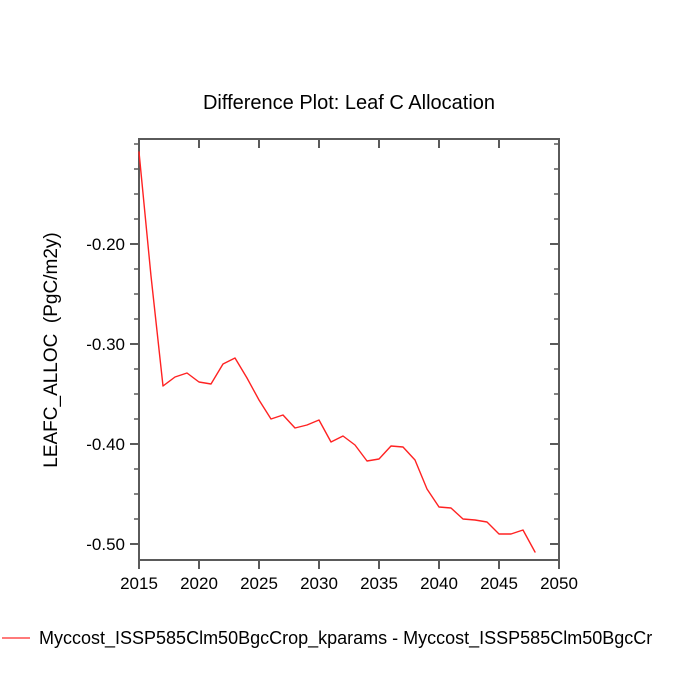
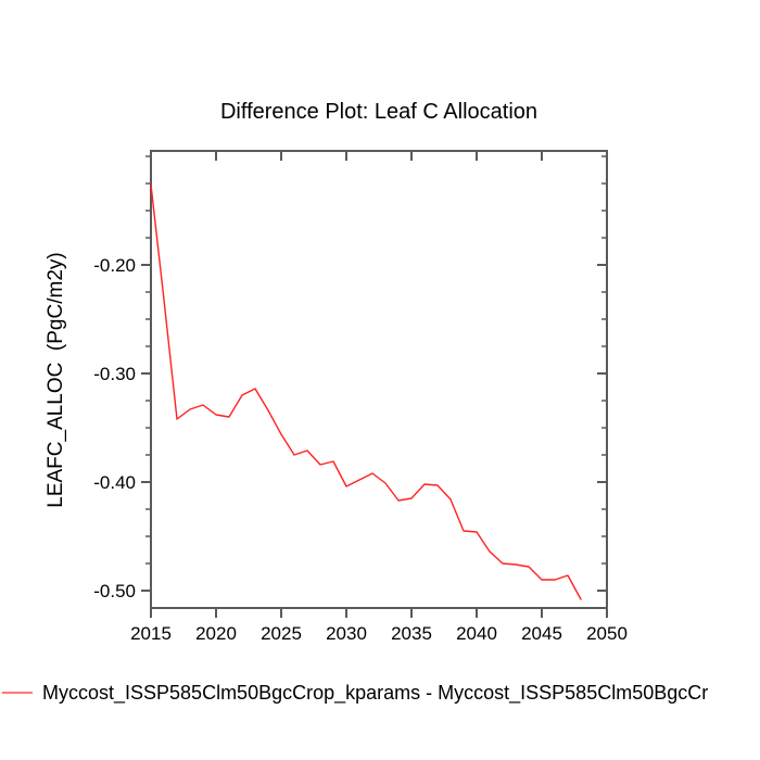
2015: -0.108 -> -0.126
2030: -0.376 -> -0.404
2040: -0.463 -> -0.446
